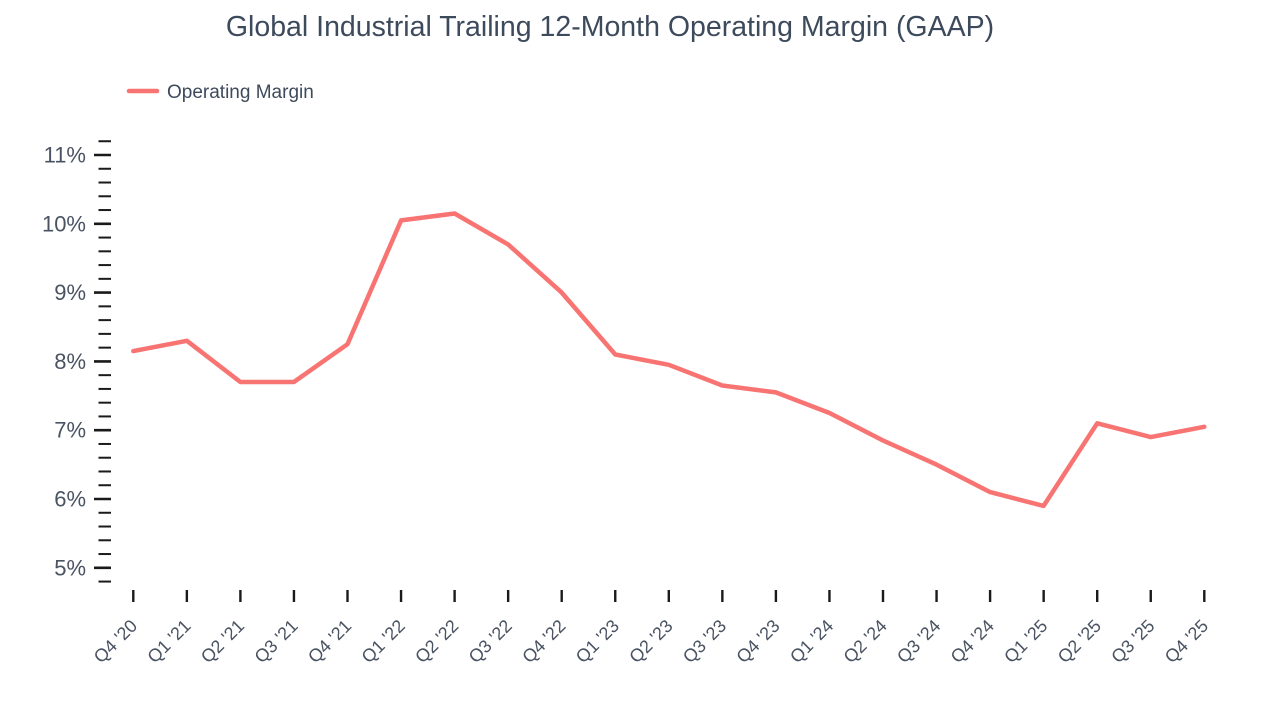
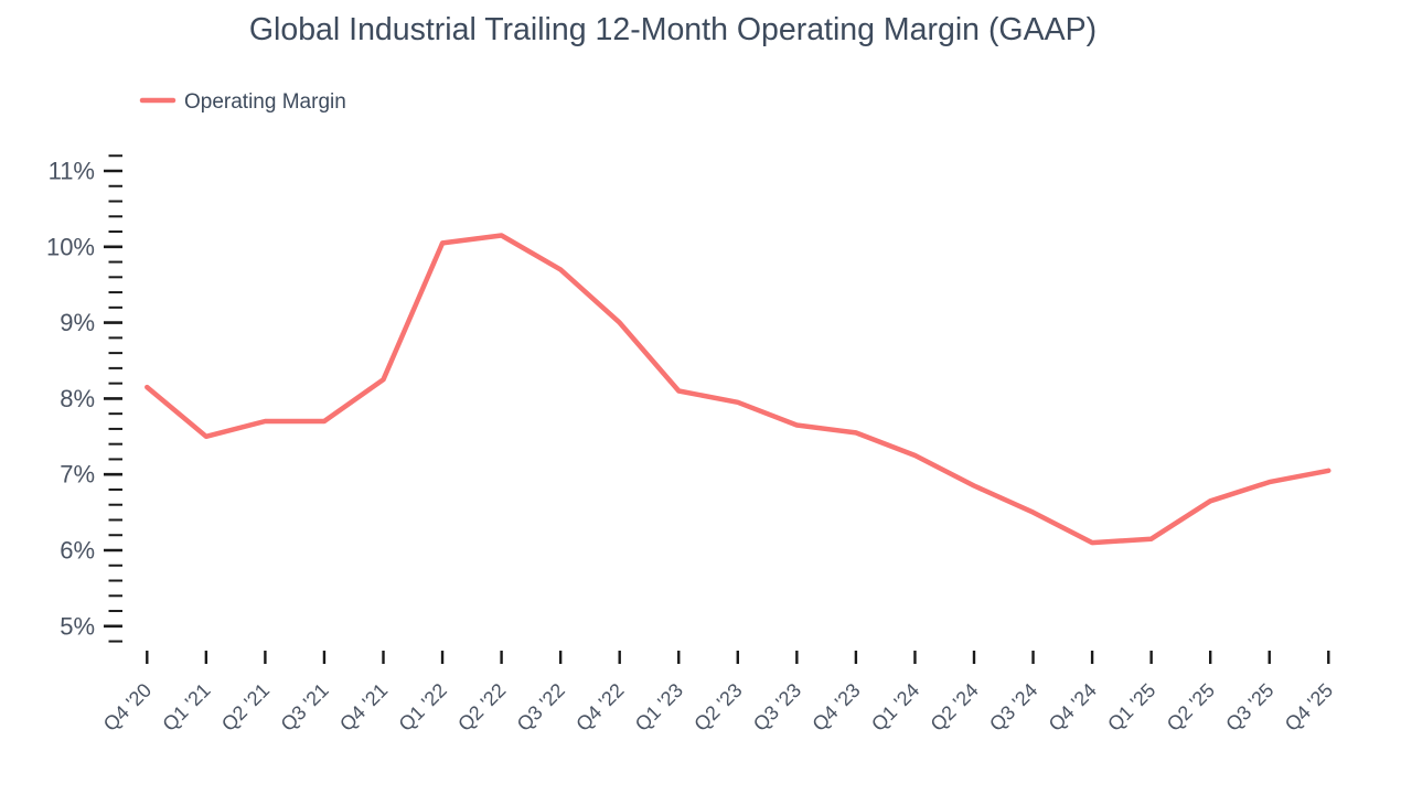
Q1 '21: 8.3% -> 7.5%
Q1 '25: 5.9% -> 6.2%
Q2 '25: 7.1% -> 6.7%
